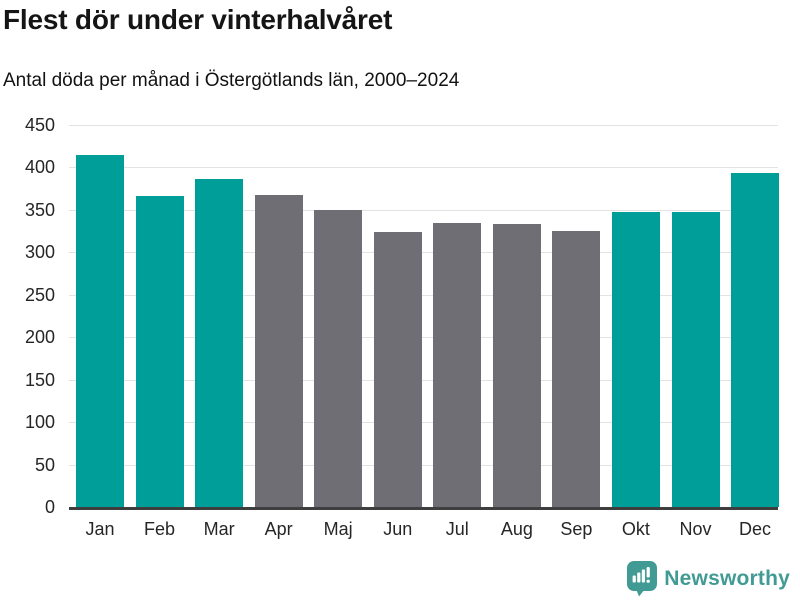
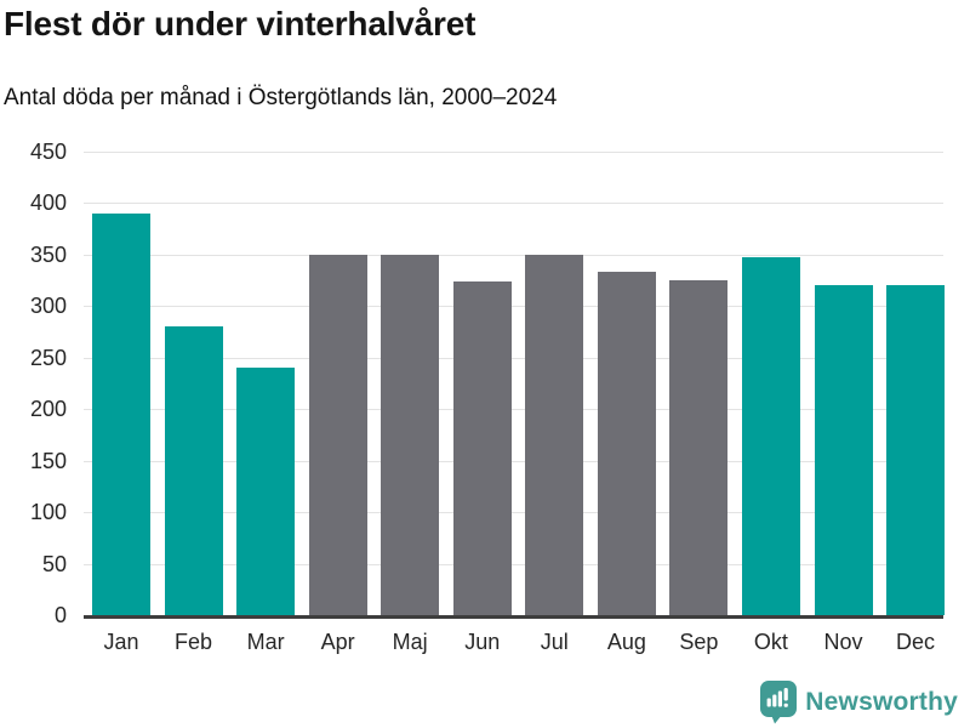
Jan: 420 -> 390
Feb: 370 -> 280
Mar: 390 -> 240
Apr: 370 -> 350
Jul: 340 -> 350
Nov: 350 -> 320
Dec: 390 -> 320
